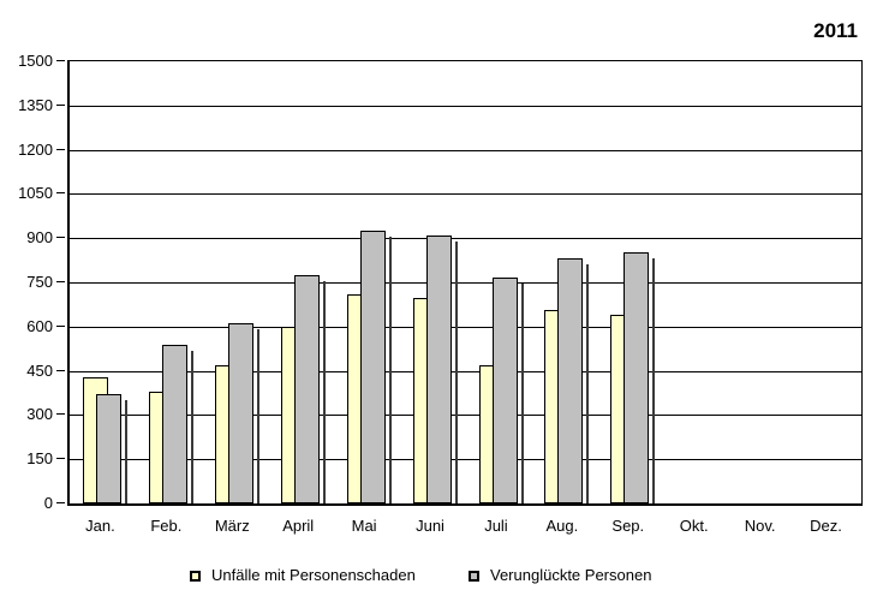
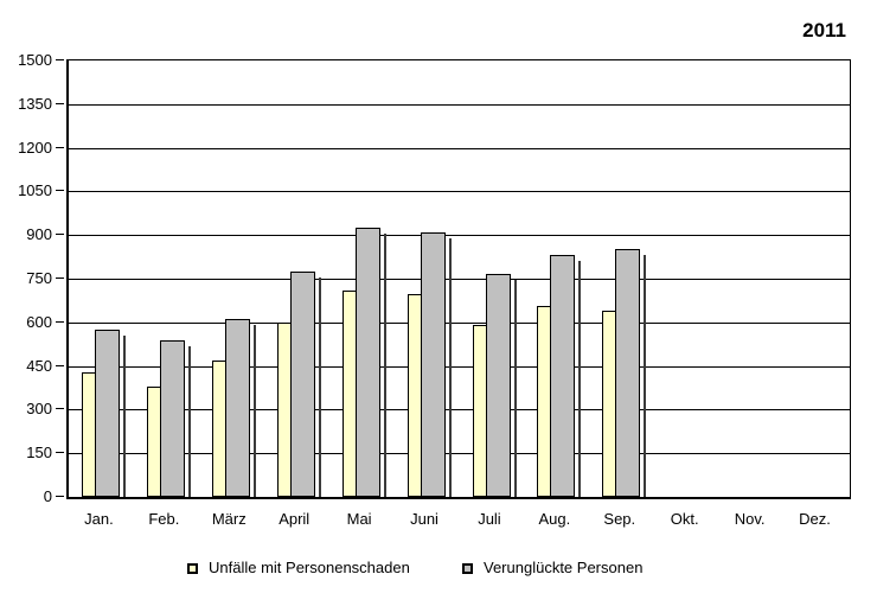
Verunglückte Personen/Jan.: 370 -> 580
Unfälle mit Personenschaden/Juli: 470 -> 590
